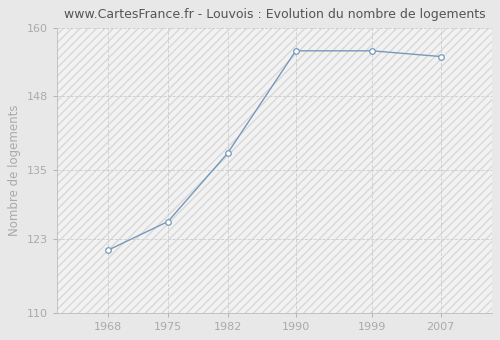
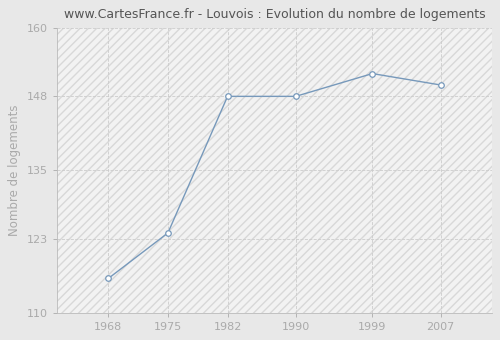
1968: 121 -> 116
1975: 126 -> 124
1982: 138 -> 148
1990: 156 -> 148
1999: 156 -> 152
2007: 155 -> 150
